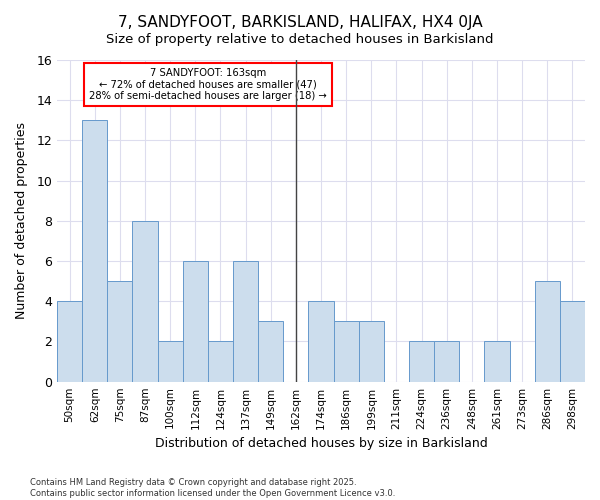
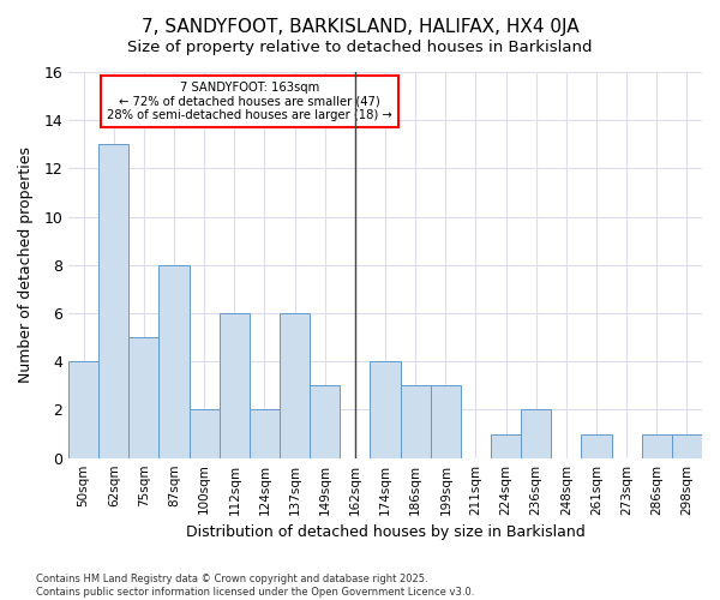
224sqm: 2 -> 1
261sqm: 2 -> 1
286sqm: 5 -> 1
298sqm: 4 -> 1
